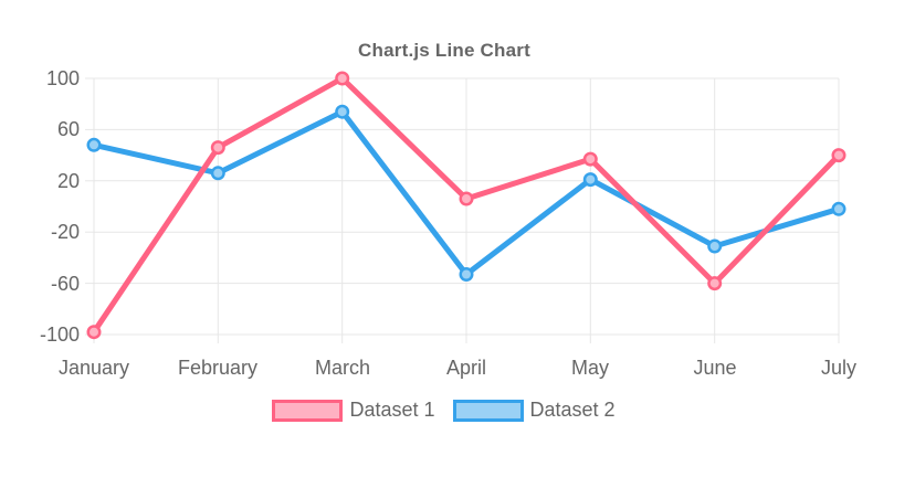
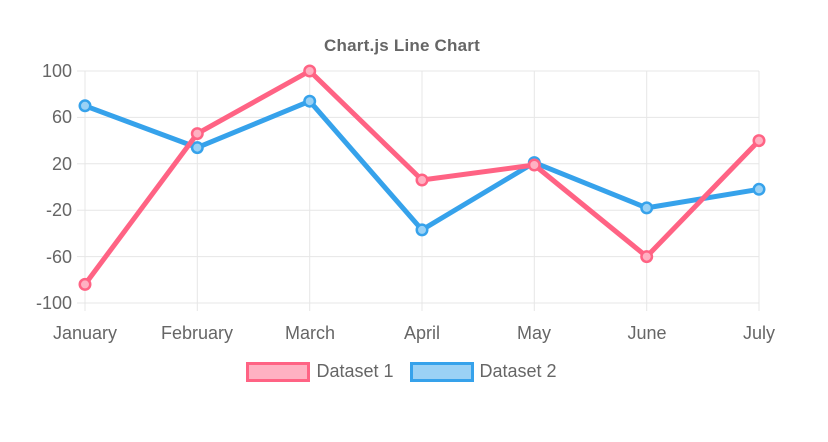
Dataset 1/January: -98 -> -84
Dataset 2/January: 48 -> 70
Dataset 2/February: 26 -> 34
Dataset 2/April: -53 -> -37
Dataset 1/May: 37 -> 19
Dataset 2/June: -31 -> -18
